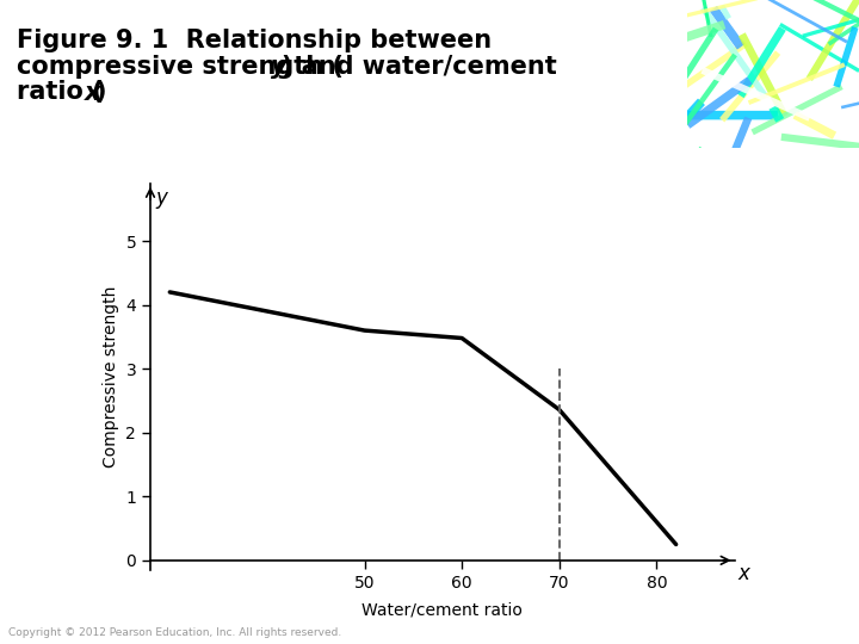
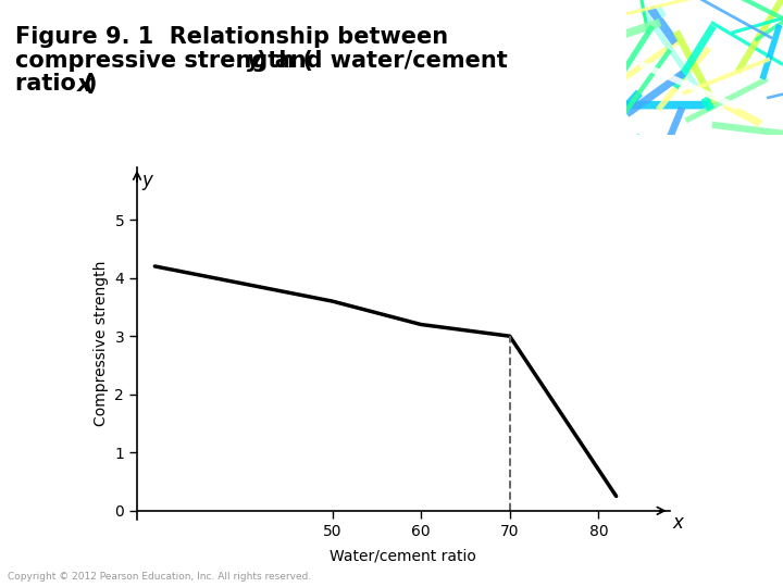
60: 3.48 -> 3.20
70: 2.36 -> 3.00
